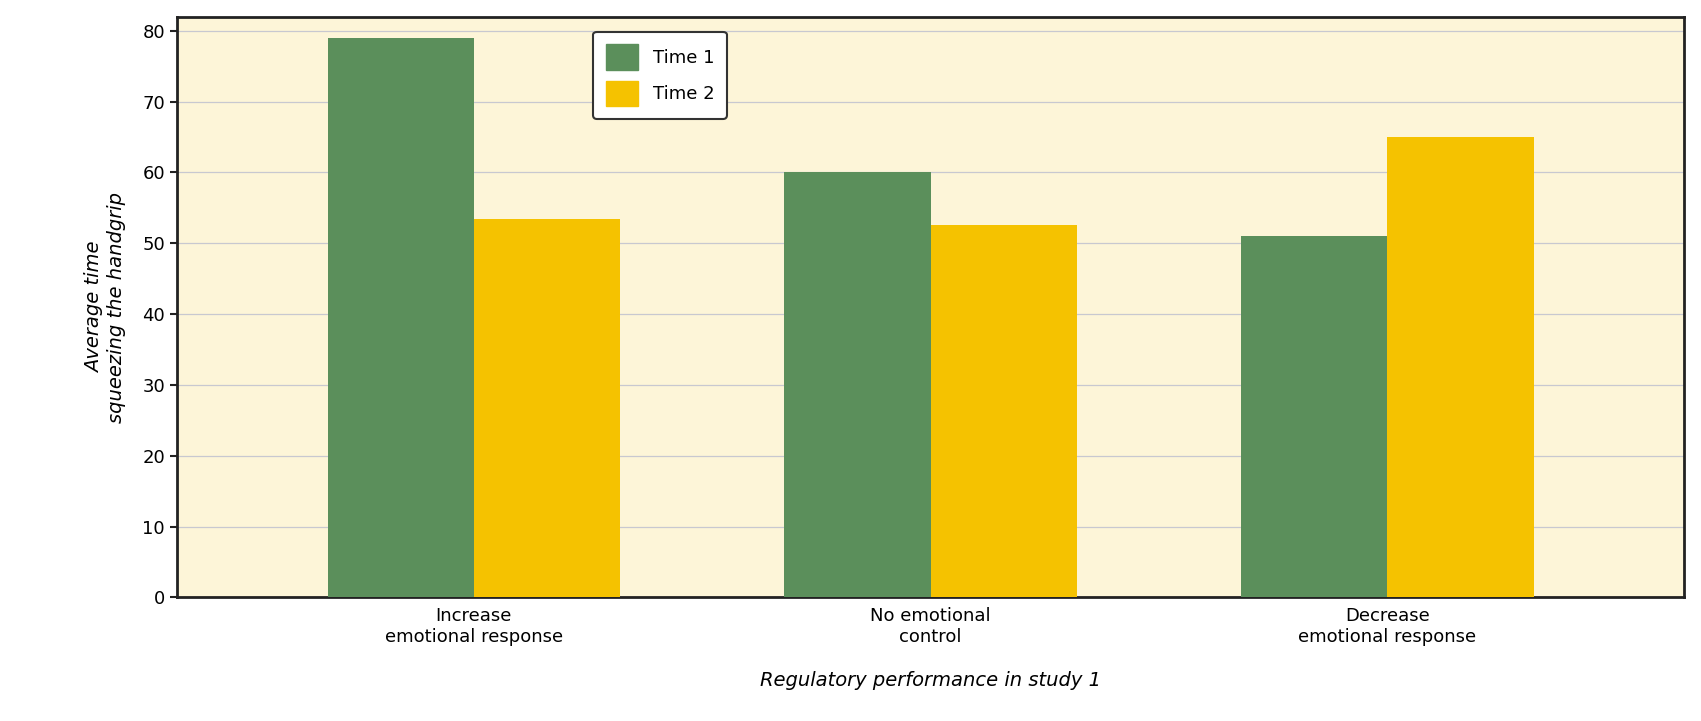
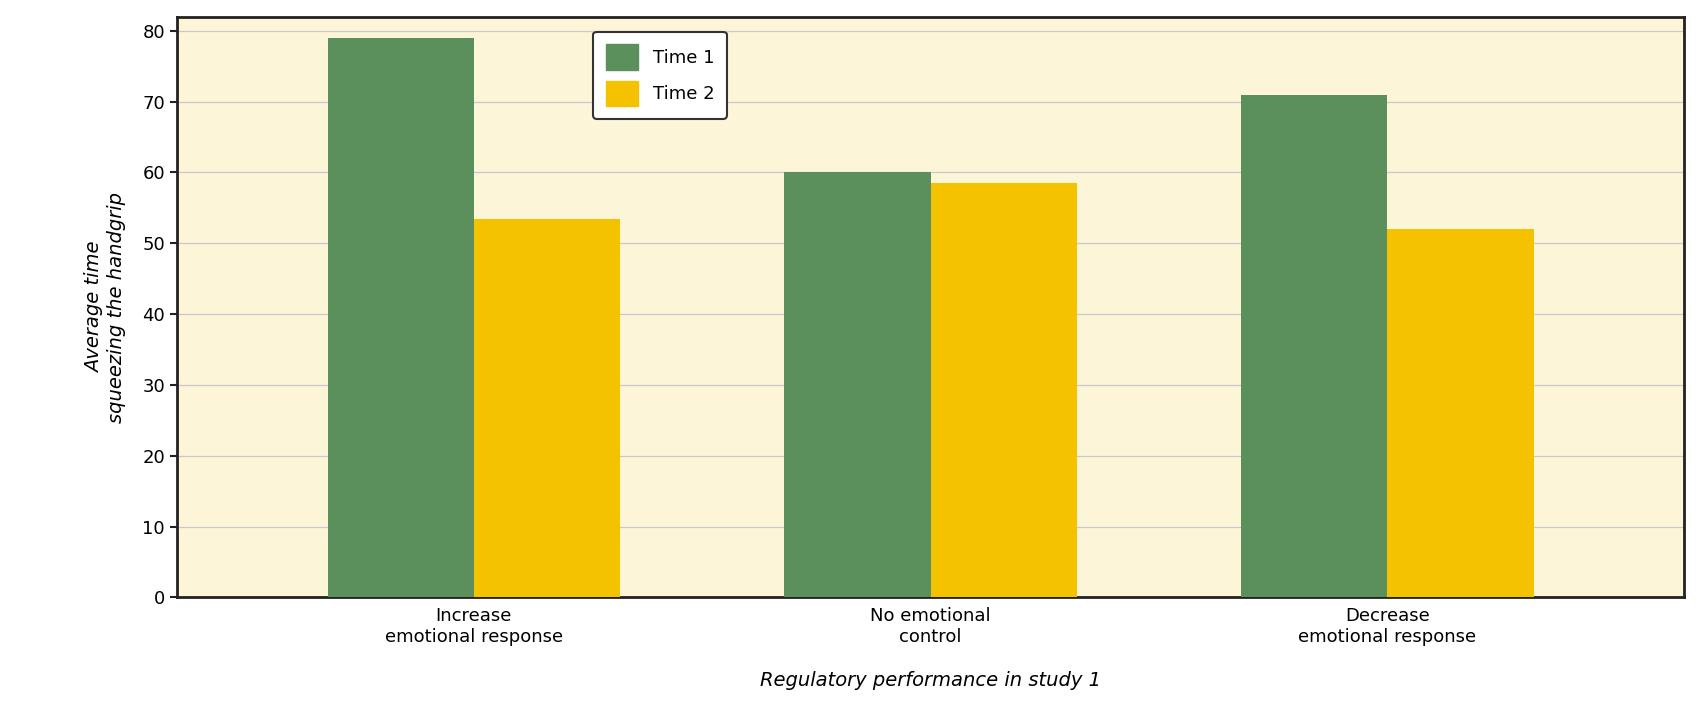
Time 2/No emotional control: 52.6 -> 58.5
Time 1/Decrease emotional response: 51 -> 71
Time 2/Decrease emotional response: 65.0 -> 52.0
